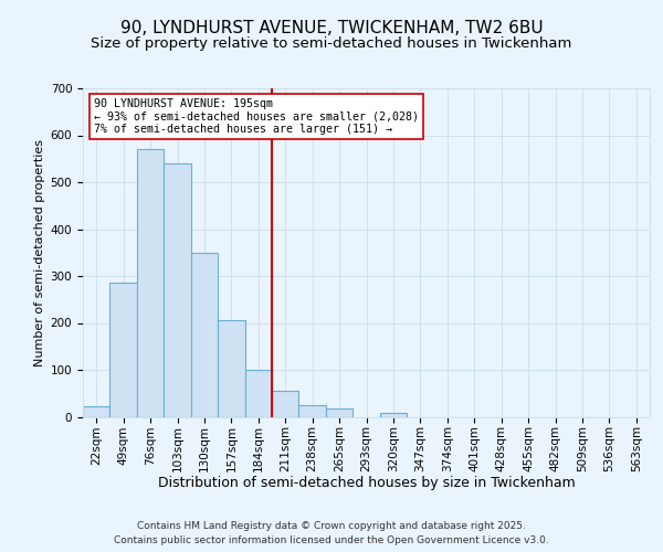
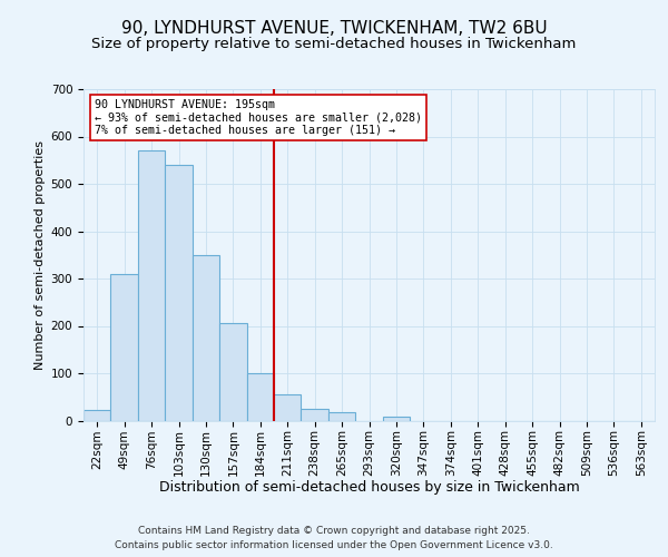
49sqm: 285 -> 310
